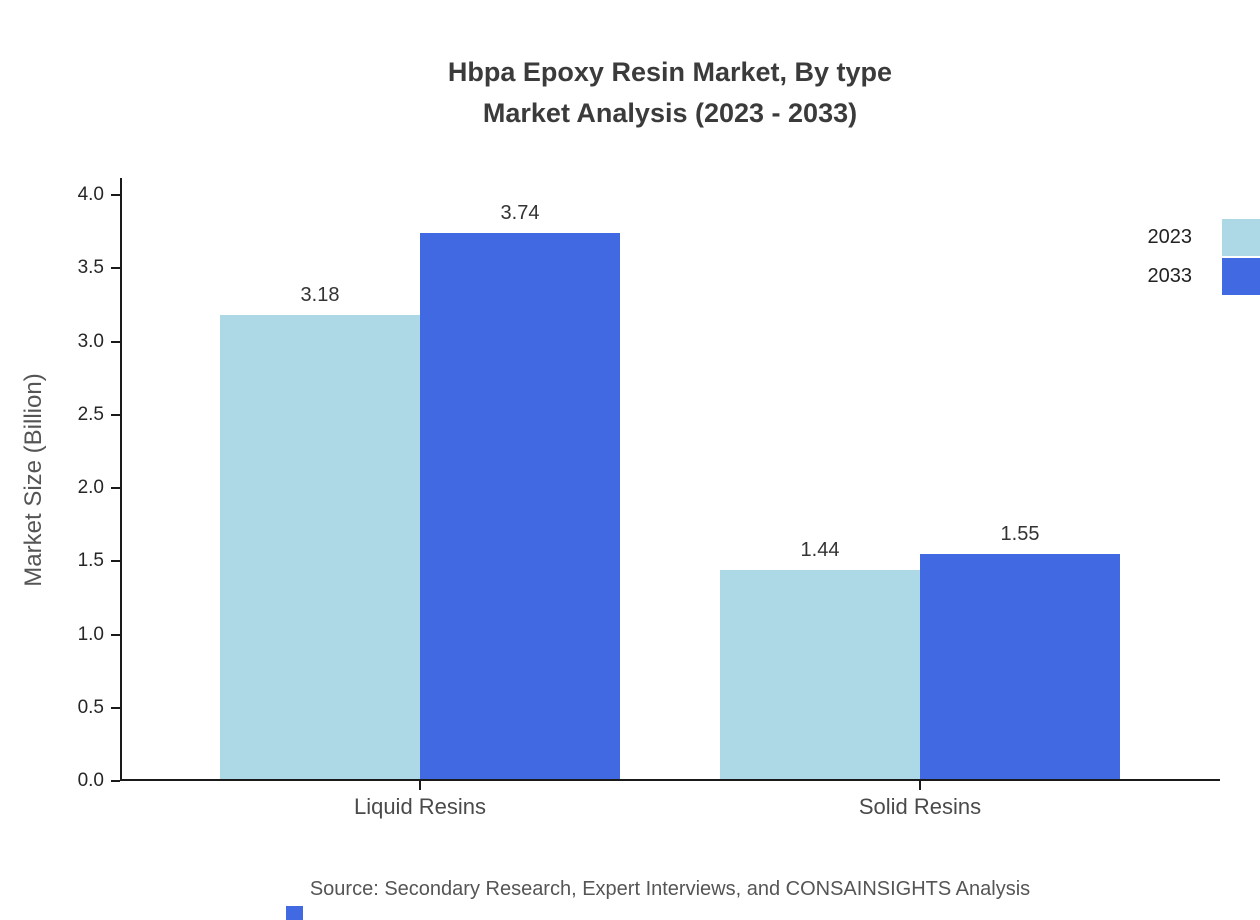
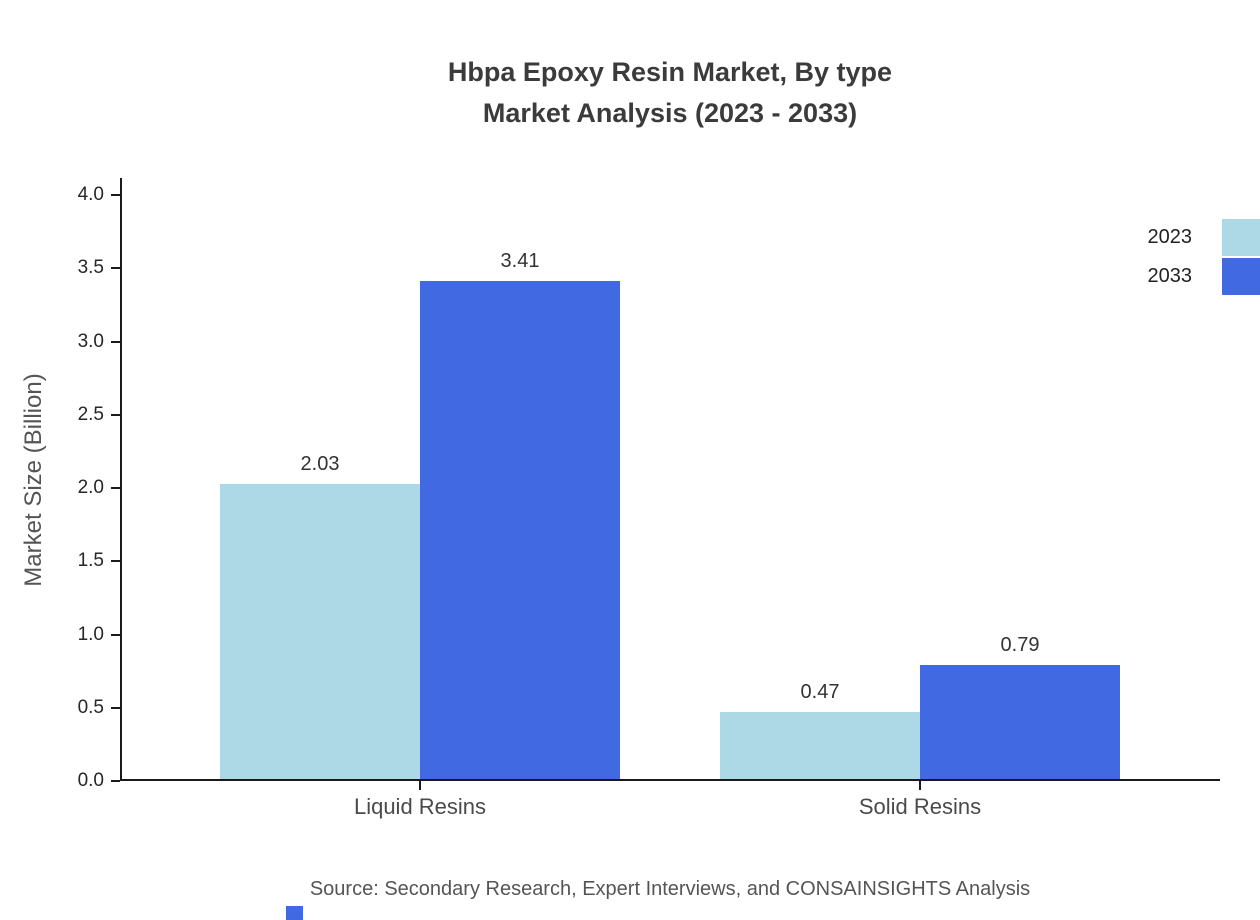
2023/Liquid Resins: 3.18 -> 2.03
2033/Liquid Resins: 3.74 -> 3.41
2023/Solid Resins: 1.44 -> 0.47
2033/Solid Resins: 1.55 -> 0.79
